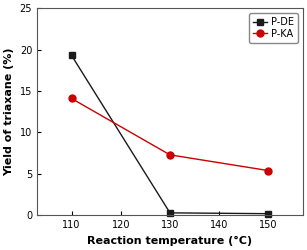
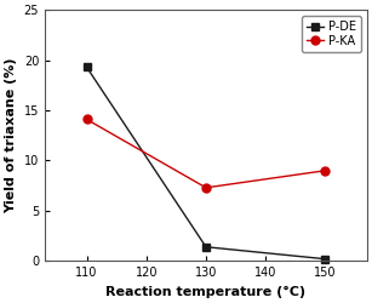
P-DE/130: 0.3 -> 1.4
P-KA/150: 5.4 -> 9.0
